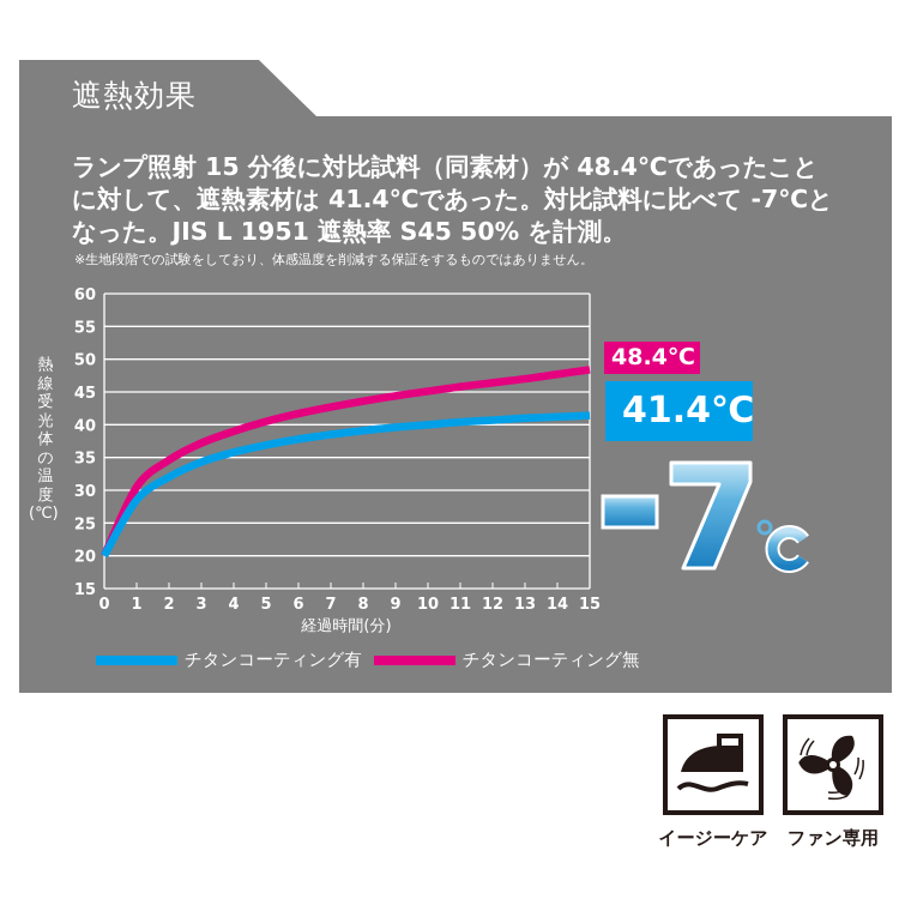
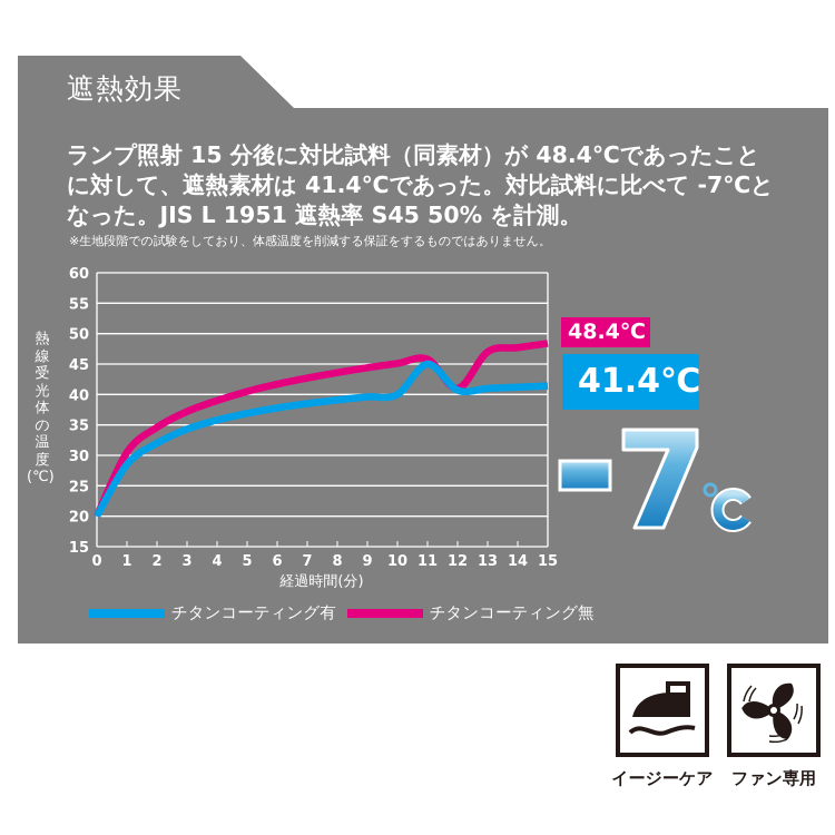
チタンコーティング有/11: 40 -> 45
チタンコーティング無/12: 46 -> 41
